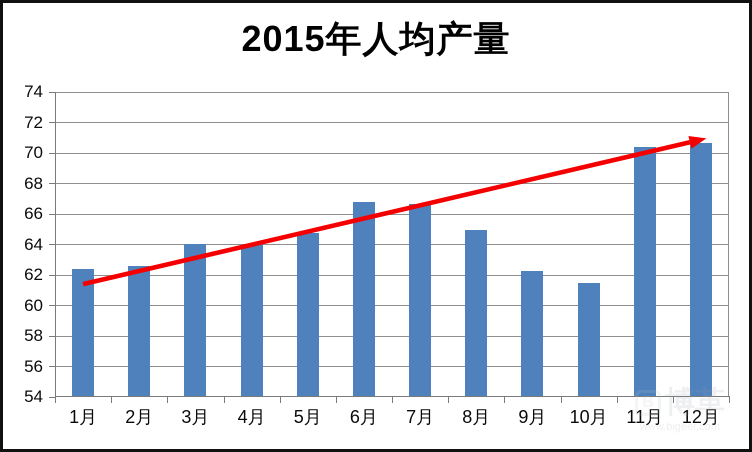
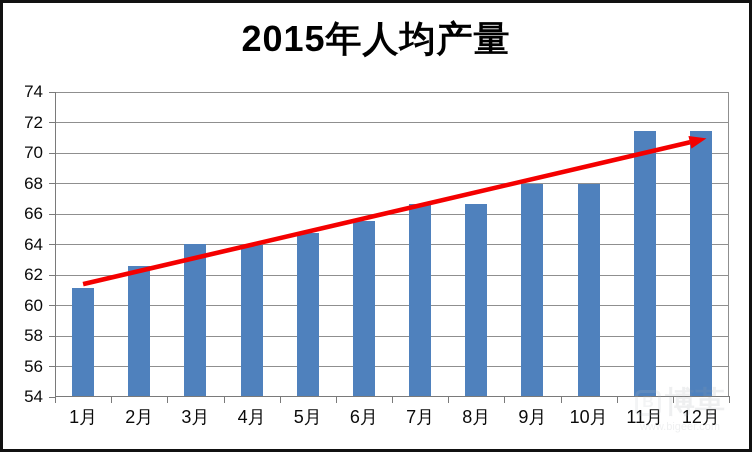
1月: 62.3 -> 61.1
6月: 66.7 -> 65.5
8月: 64.9 -> 66.6
9月: 62.2 -> 67.9
10月: 61.4 -> 67.9
11月: 70.3 -> 71.4
12月: 70.6 -> 71.4
